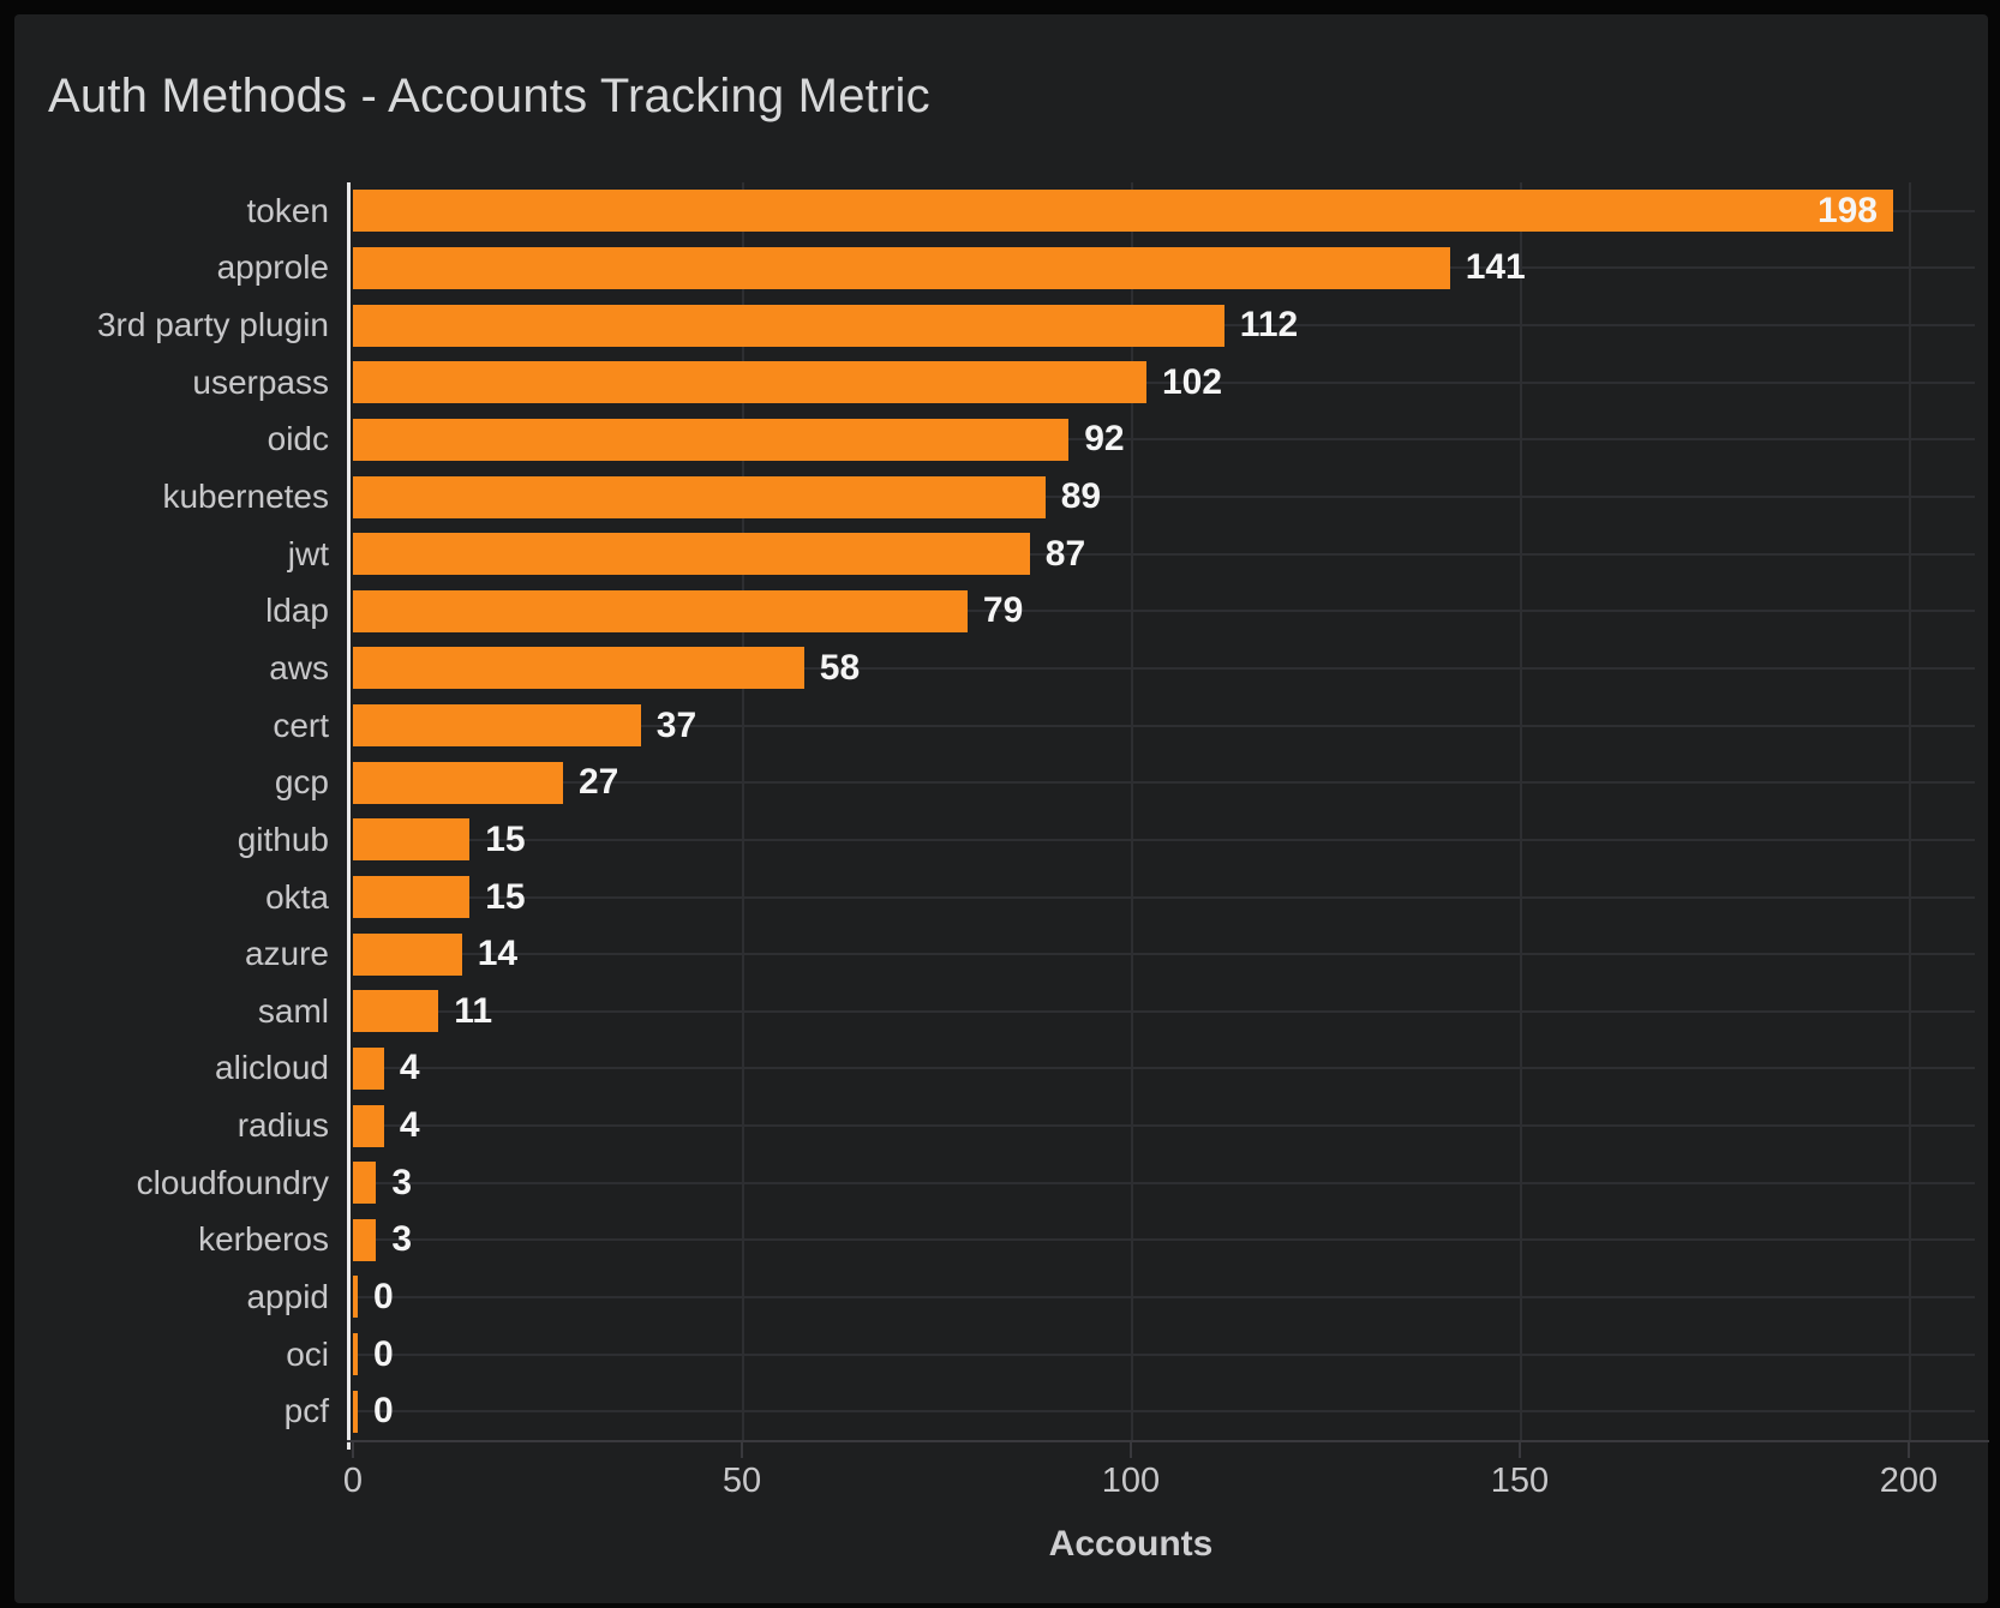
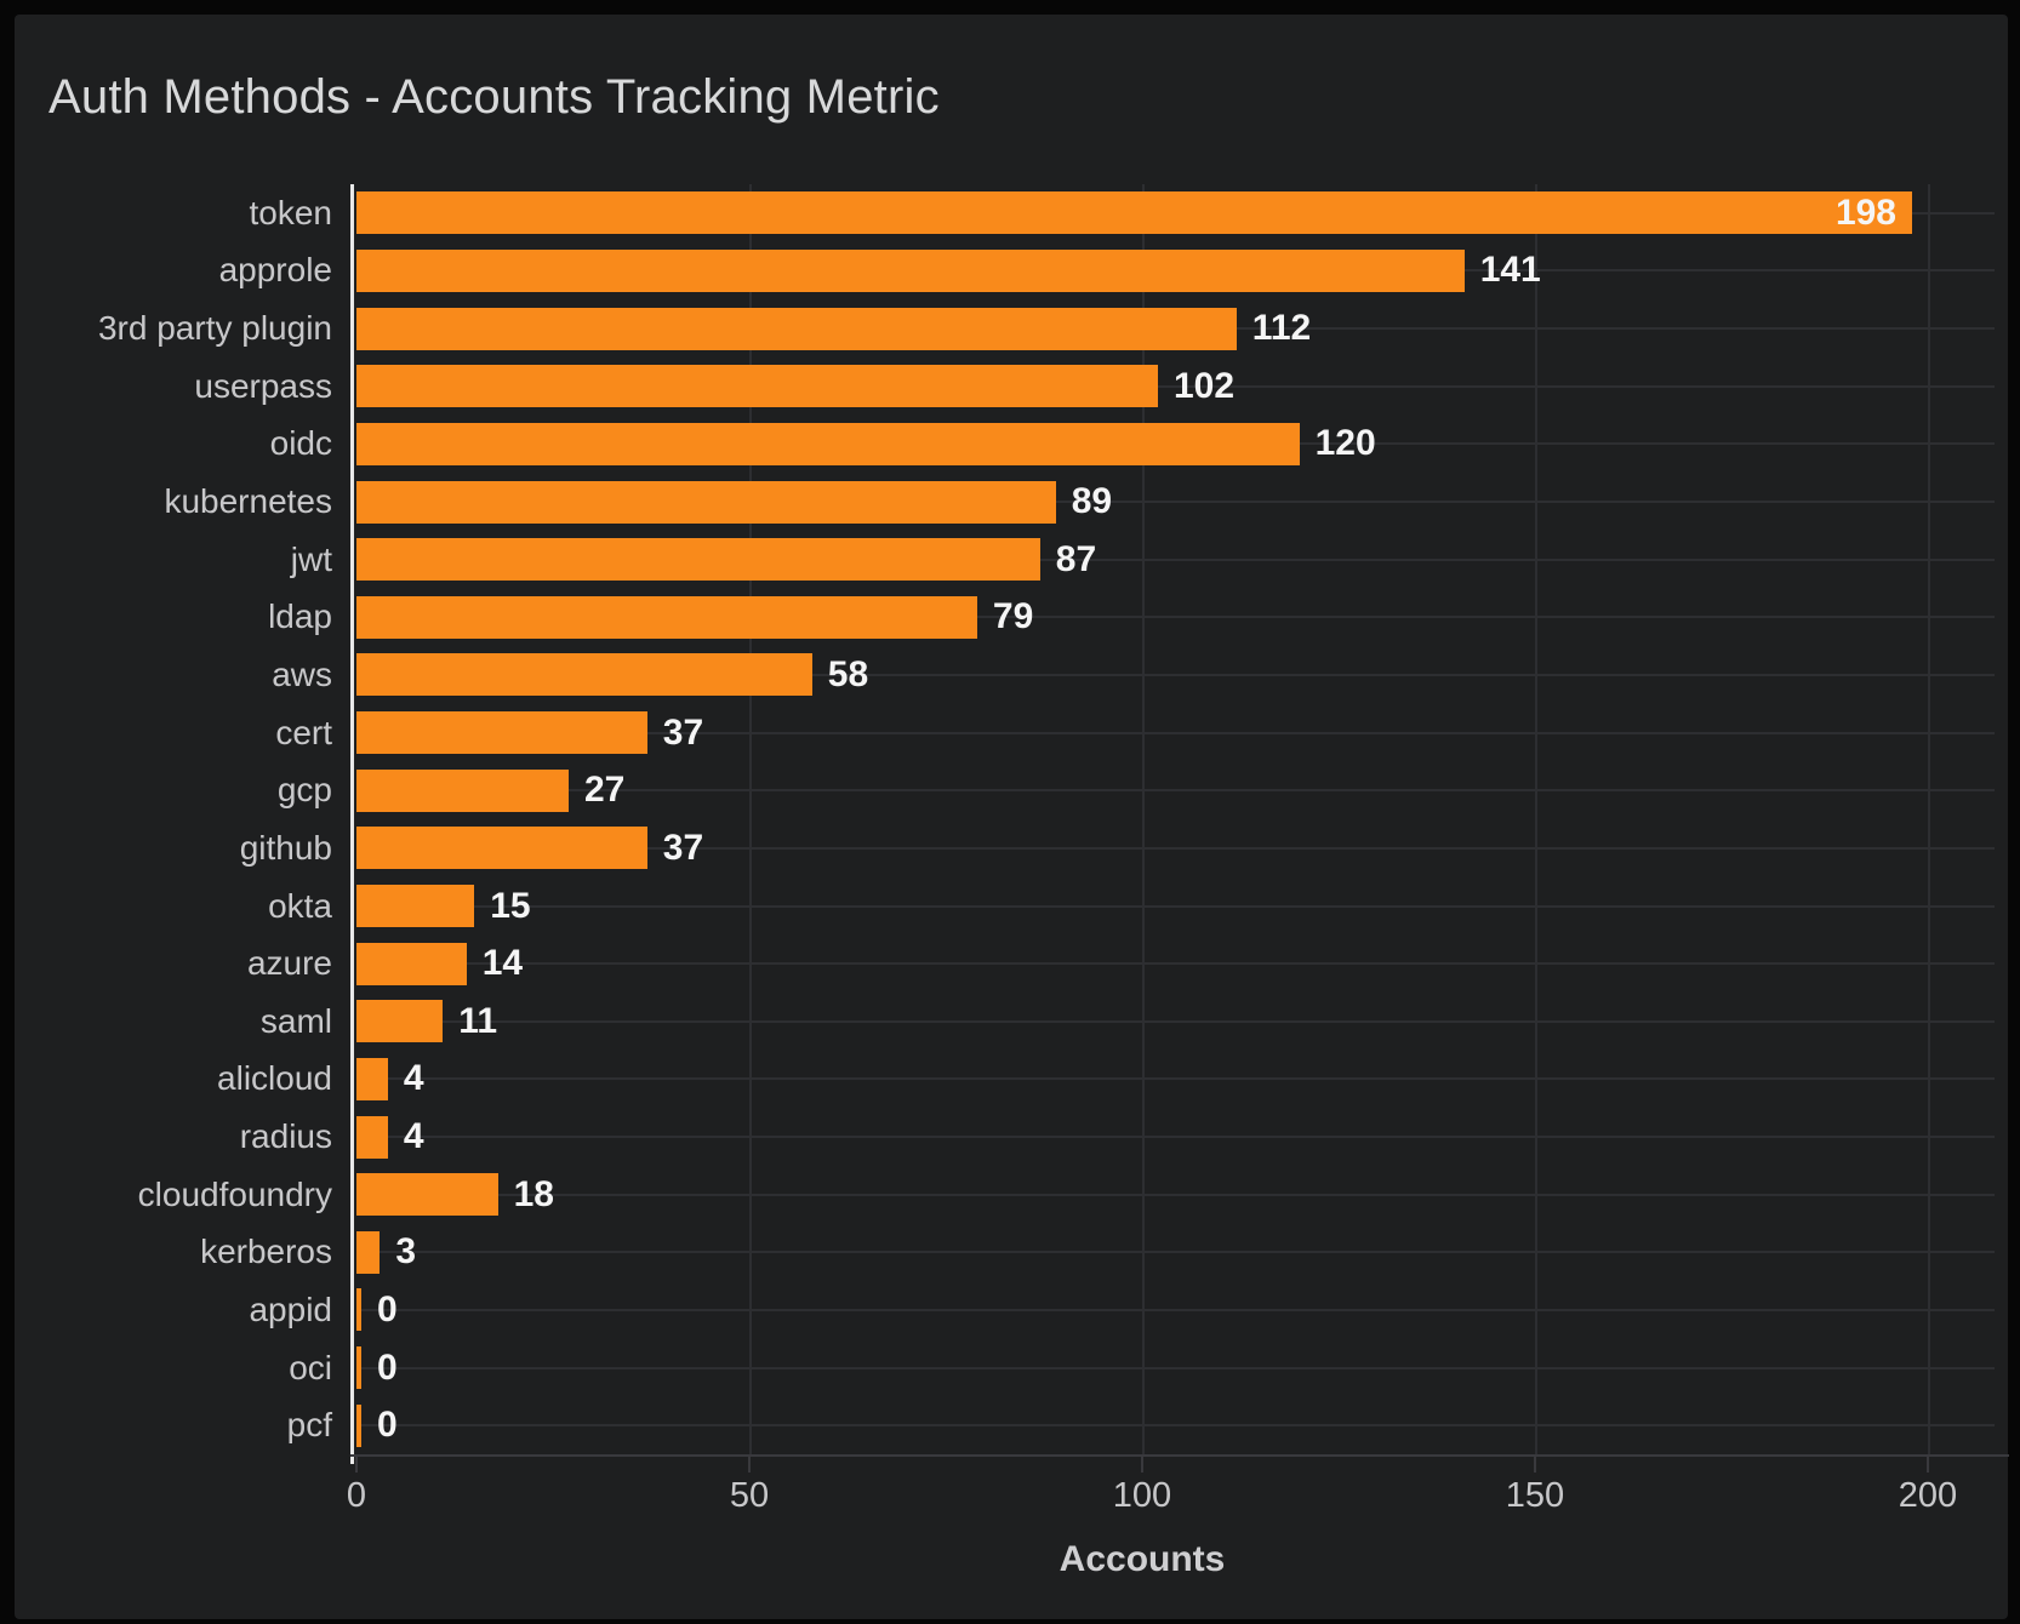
oidc: 92 -> 120
github: 15 -> 37
cloudfoundry: 3 -> 18
